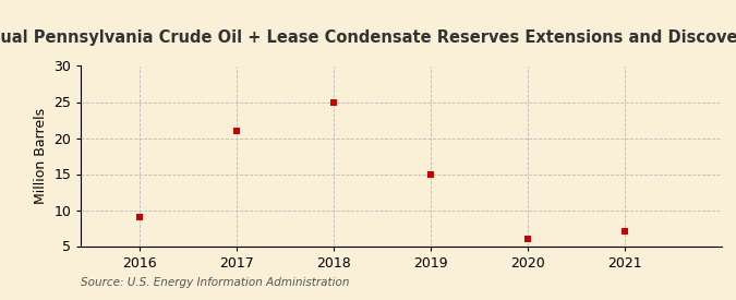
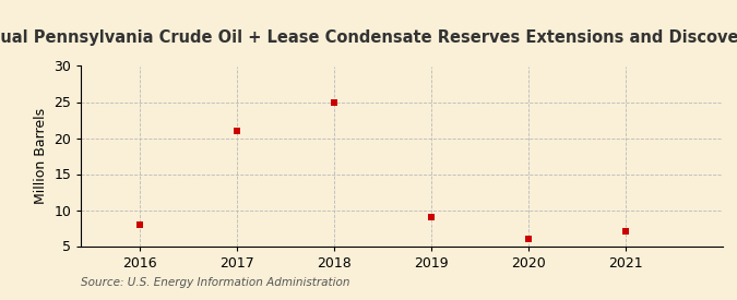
2016: 9 -> 8
2019: 15 -> 9
